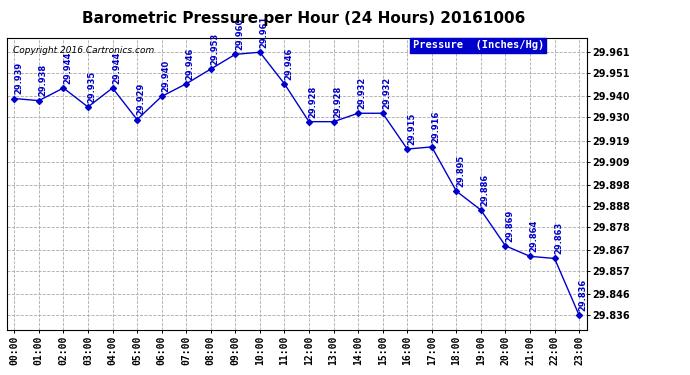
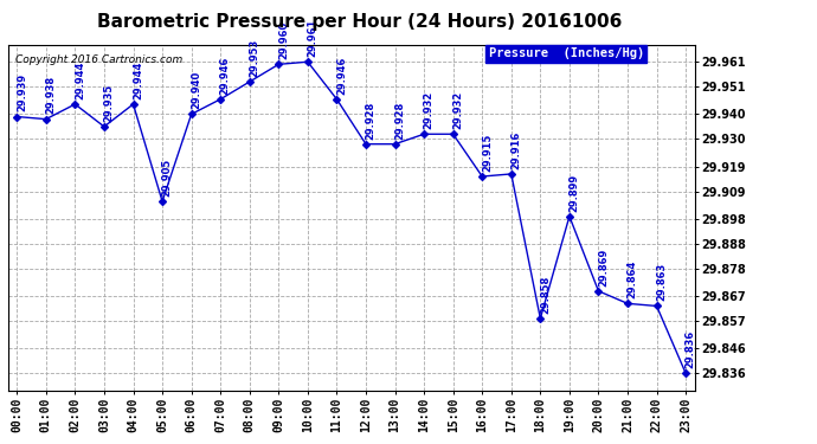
05:00: 29.929 -> 29.905
18:00: 29.895 -> 29.858
19:00: 29.886 -> 29.899
